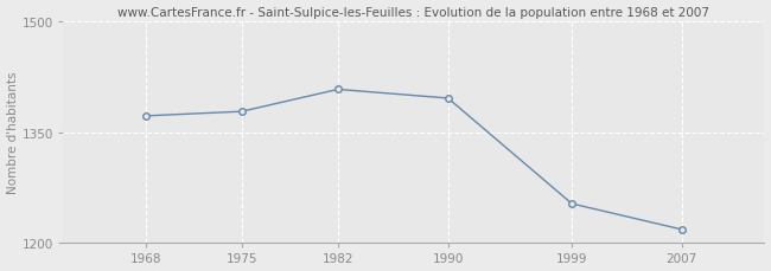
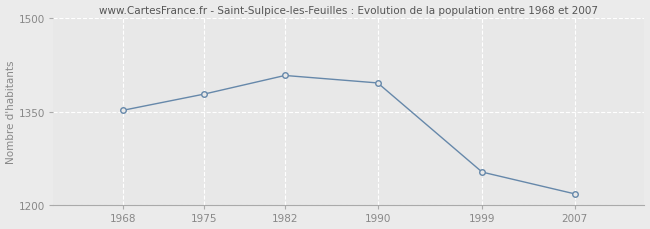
1968: 1372 -> 1352
